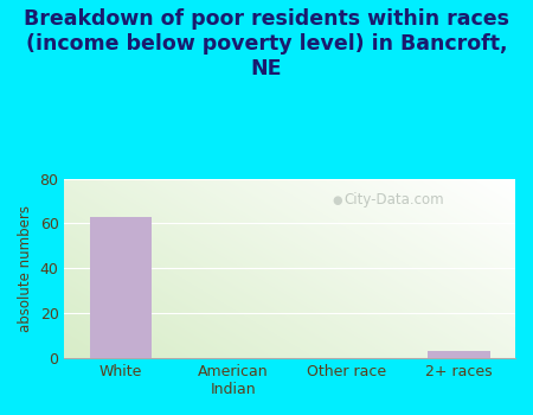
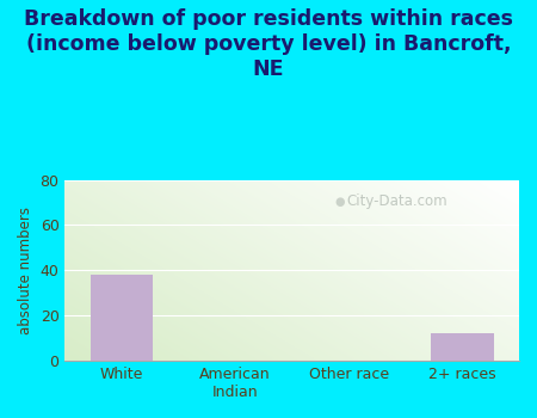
White: 63 -> 38
2+ races: 3 -> 12
